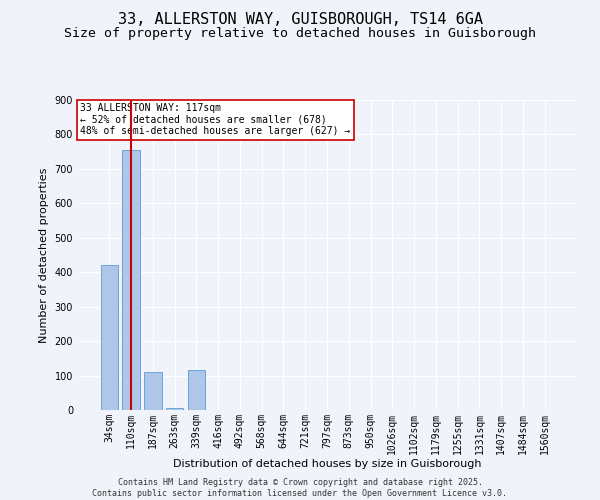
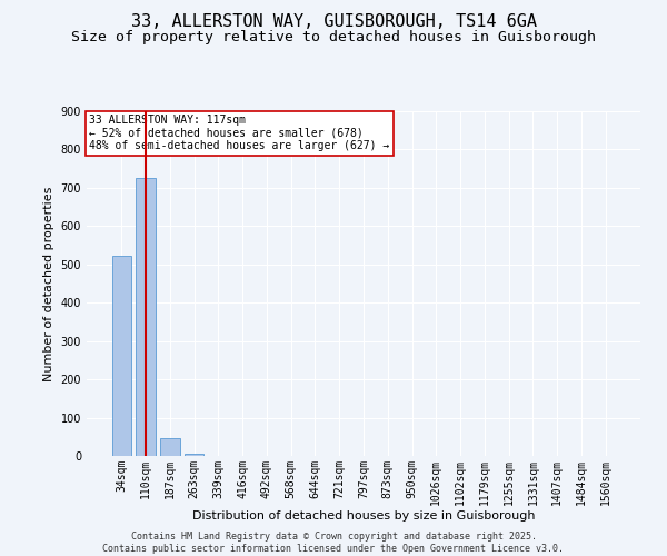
34sqm: 420 -> 524
110sqm: 755 -> 725
187sqm: 110 -> 47
339sqm: 115 -> 1
